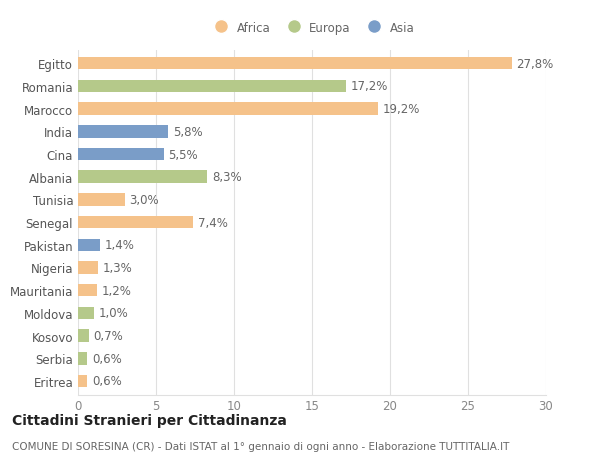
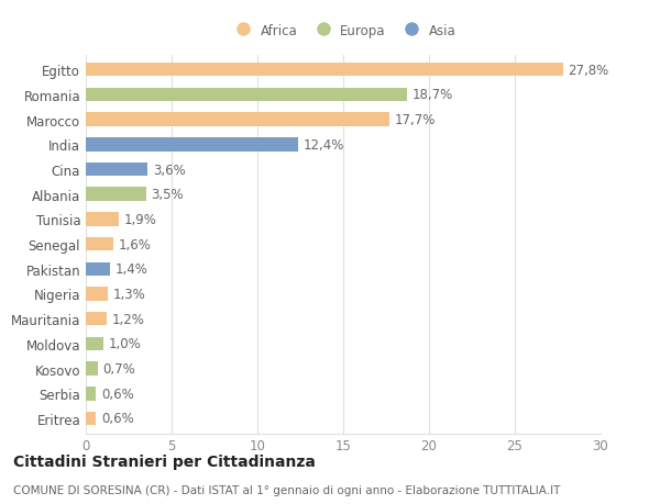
Romania: 17,2% -> 18,7%
Marocco: 19,2% -> 17,7%
India: 5,8% -> 12,4%
Cina: 5,5% -> 3,6%
Albania: 8,3% -> 3,5%
Tunisia: 3,0% -> 1,9%
Senegal: 7,4% -> 1,6%
